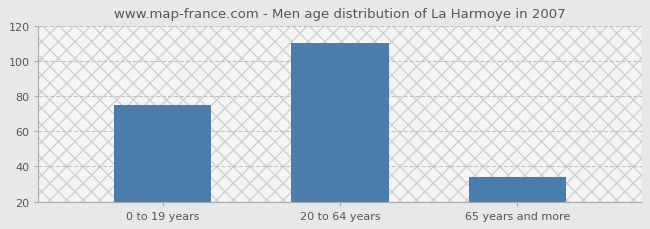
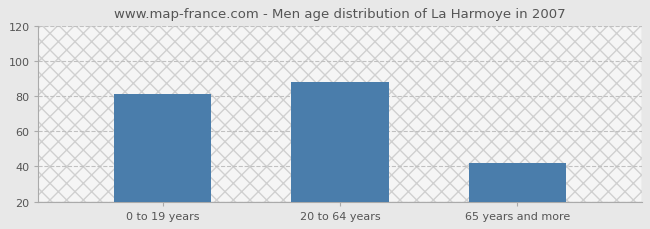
0 to 19 years: 75 -> 81
20 to 64 years: 110 -> 88
65 years and more: 34 -> 42
